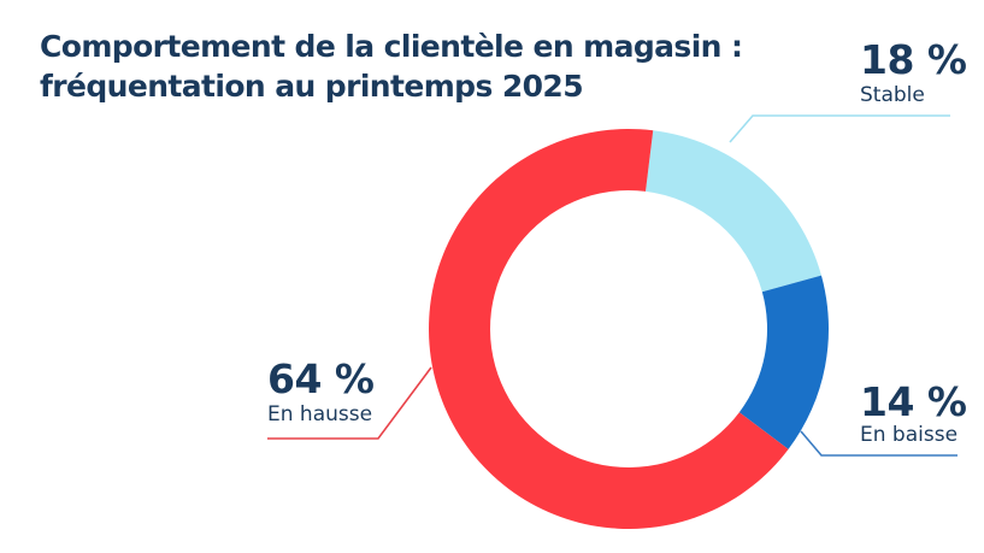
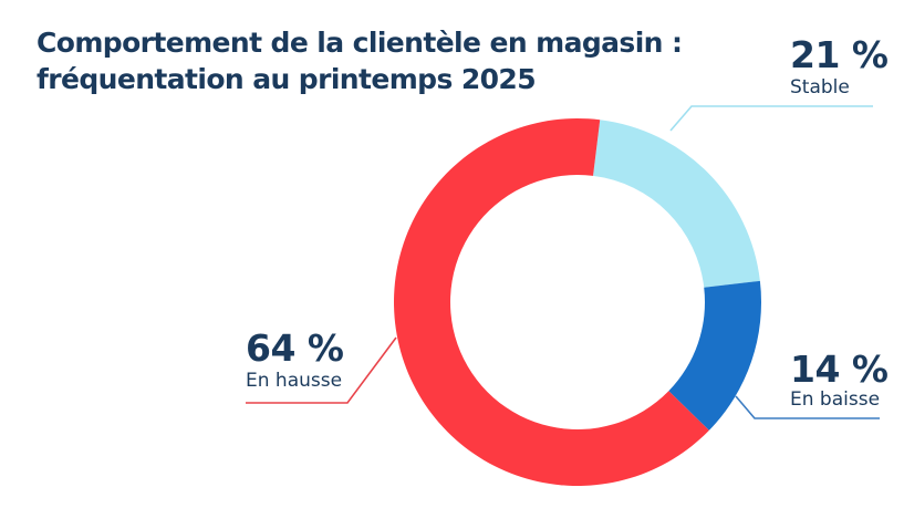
Stable: 18 -> 21
